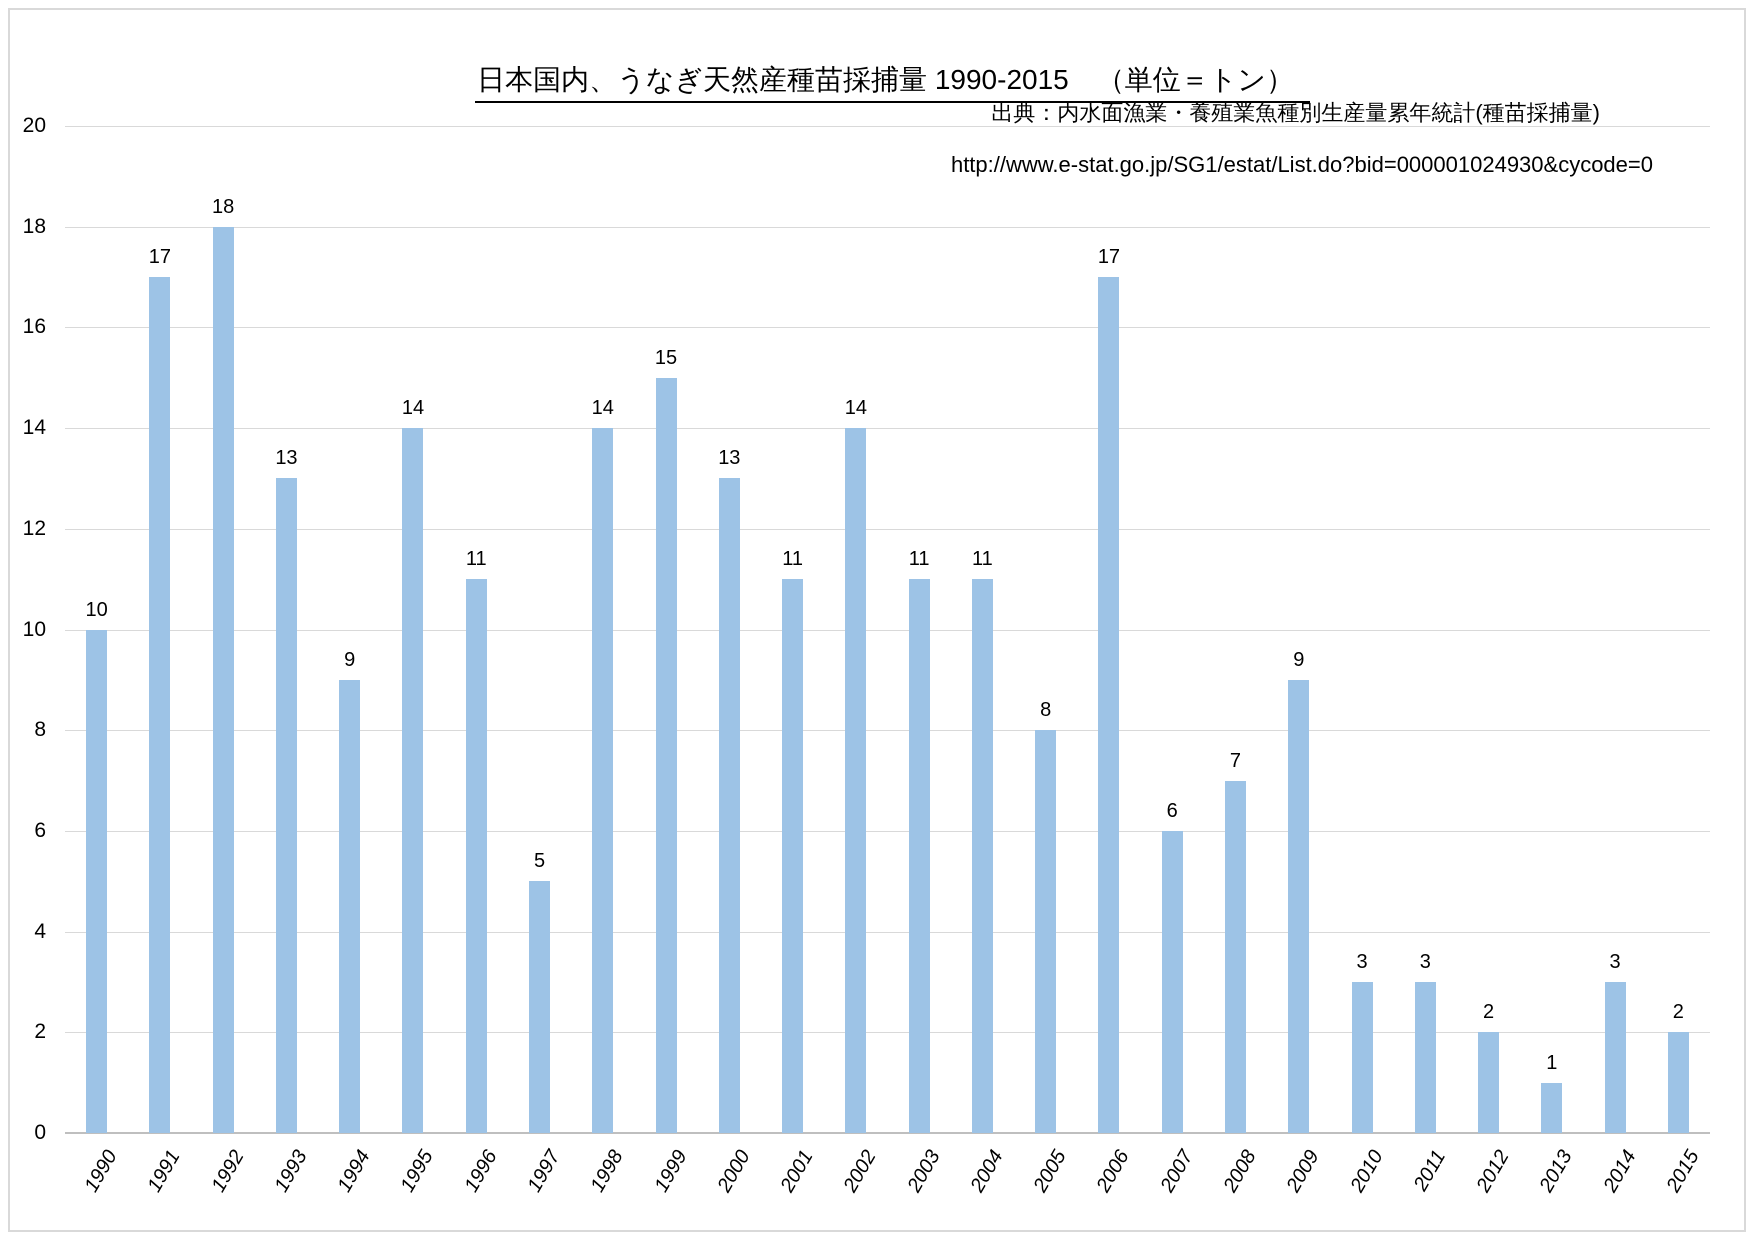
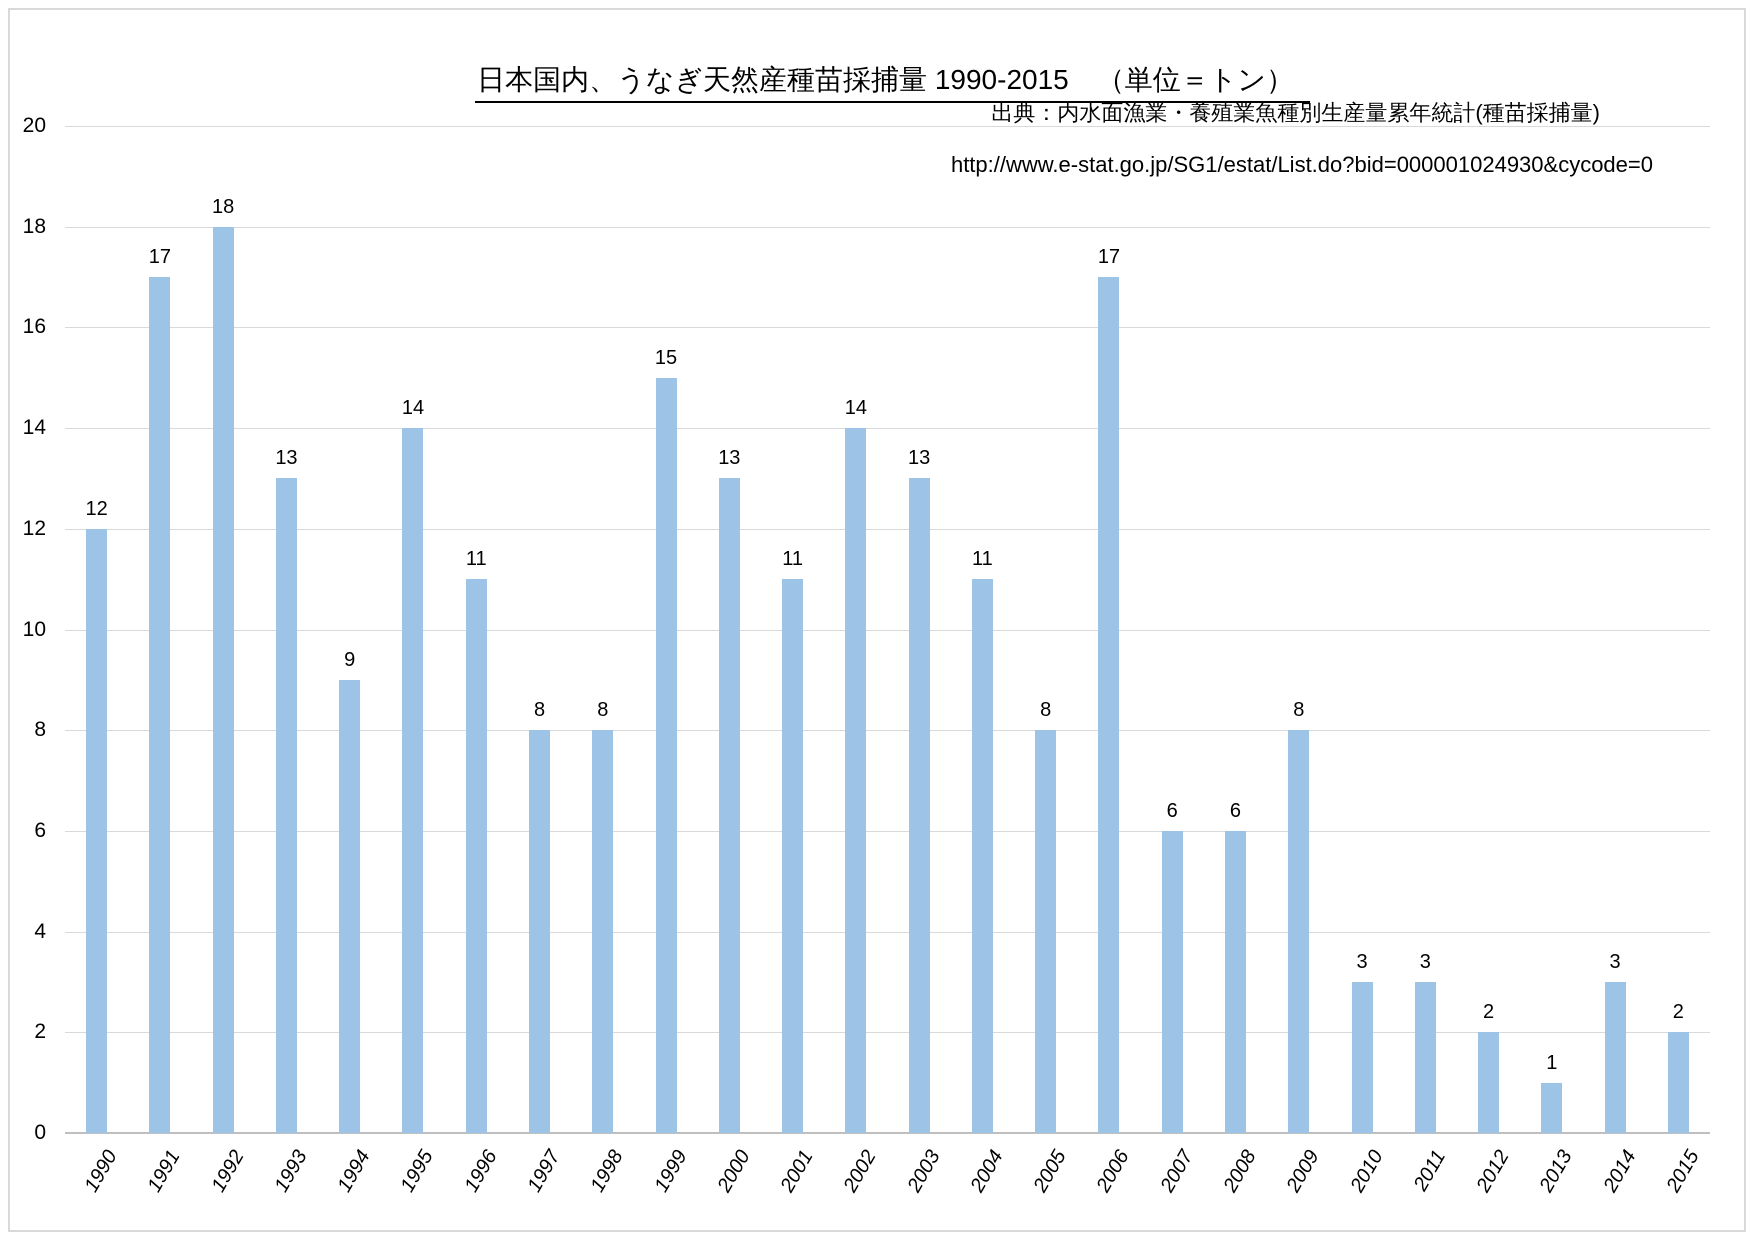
1990: 10 -> 12
1997: 5 -> 8
1998: 14 -> 8
2003: 11 -> 13
2008: 7 -> 6
2009: 9 -> 8
